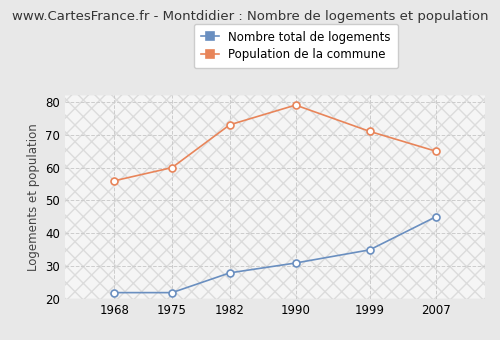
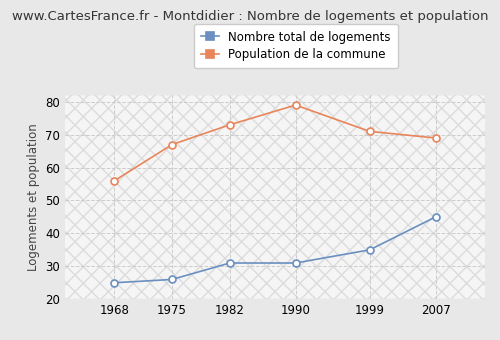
Nombre total de logements/1968: 22 -> 25
Nombre total de logements/1975: 22 -> 26
Population de la commune/1975: 60 -> 67
Nombre total de logements/1982: 28 -> 31
Population de la commune/2007: 65 -> 69
